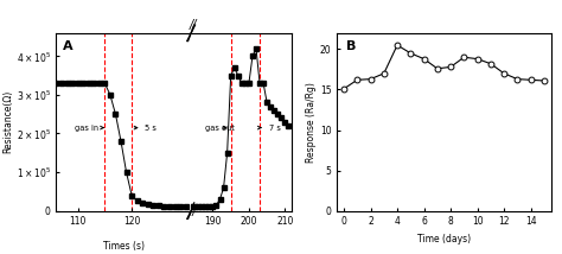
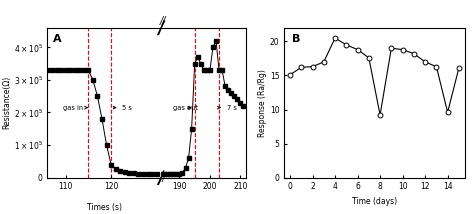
8: 17.8 -> 9.2
14: 16.2 -> 9.6
